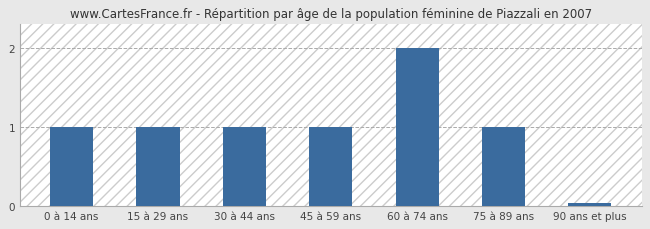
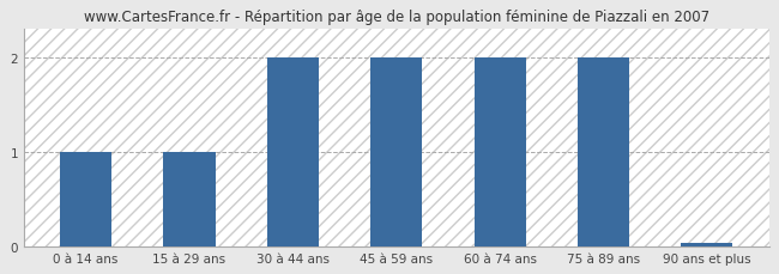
30 à 44 ans: 1.00 -> 2.00
45 à 59 ans: 1.00 -> 2.00
75 à 89 ans: 1.00 -> 2.00
